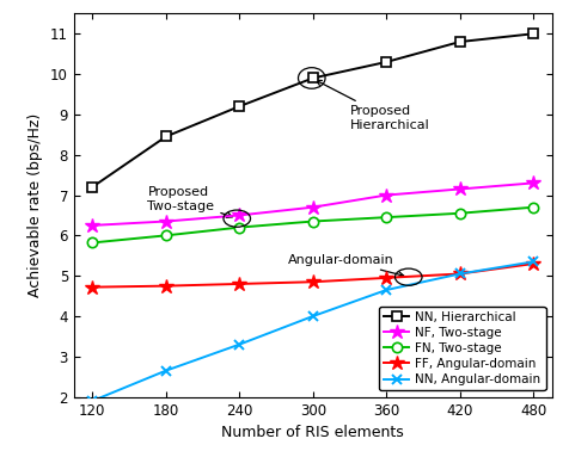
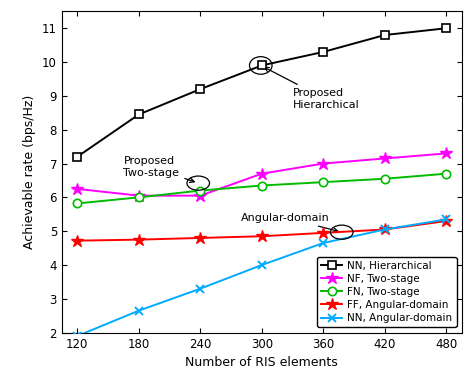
NF, Two-stage/180: 6.35 -> 6.05
NF, Two-stage/240: 6.50 -> 6.05
